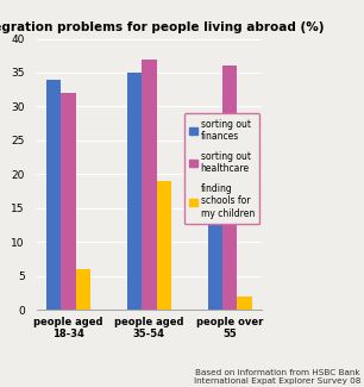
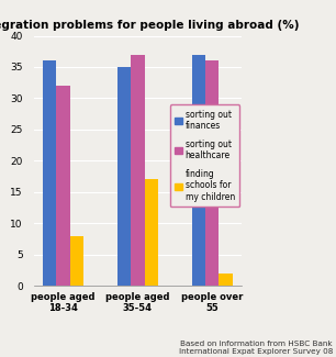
sorting out finances/people aged 18-34: 34 -> 36
finding schools for my children/people aged 18-34: 6 -> 8
finding schools for my children/people aged 35-54: 19 -> 17
sorting out finances/people over 55: 29 -> 37
